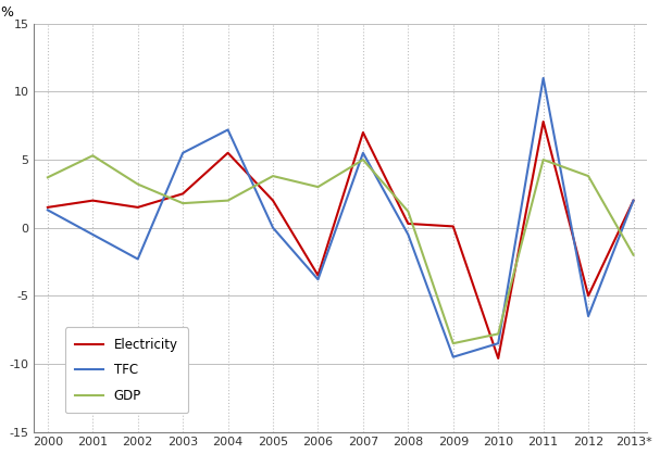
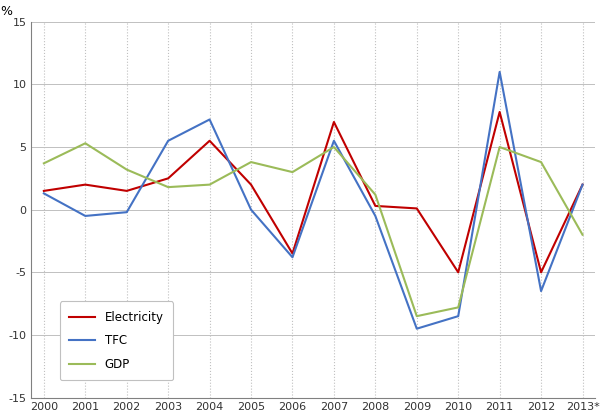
TFC/2002: -2.3 -> -0.2
Electricity/2010: -9.6 -> -5.0
